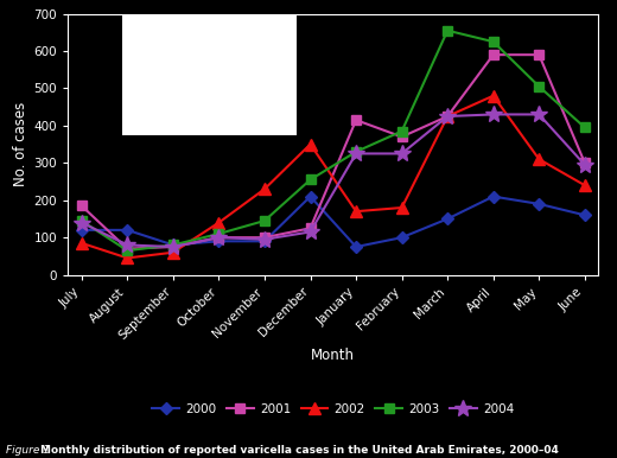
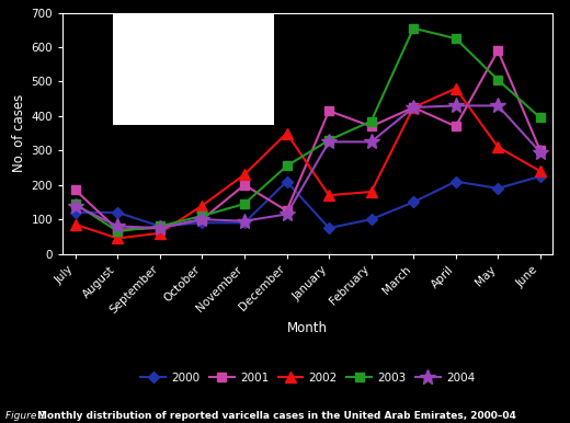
2001/November: 100 -> 200
2001/April: 590 -> 370
2000/June: 160 -> 225
